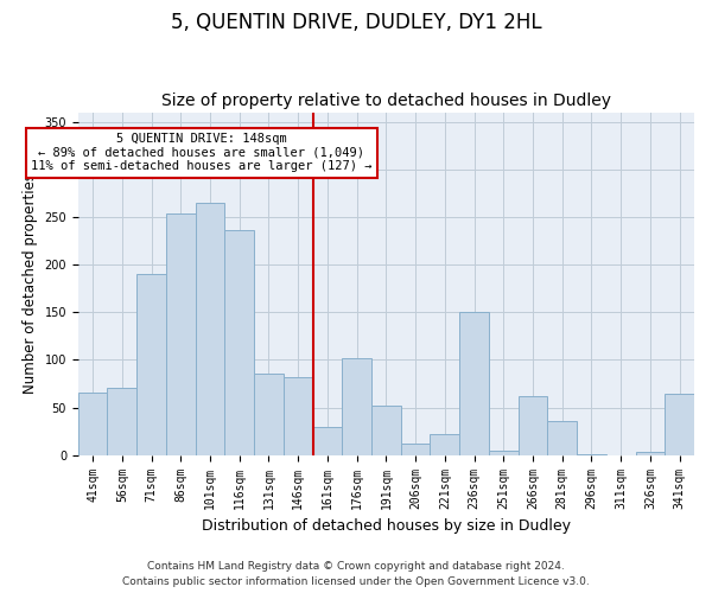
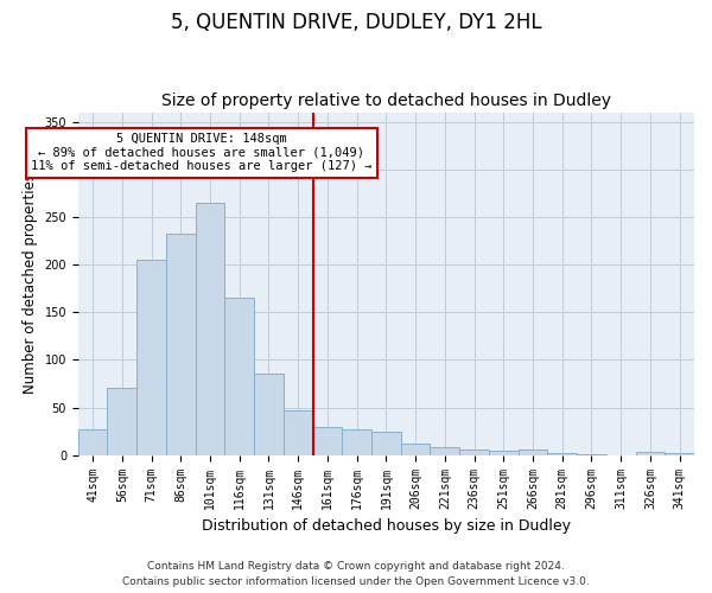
41sqm: 66 -> 27
71sqm: 190 -> 205
86sqm: 254 -> 233
116sqm: 236 -> 165
146sqm: 82 -> 47
176sqm: 102 -> 27
191sqm: 52 -> 25
221sqm: 22 -> 8
236sqm: 150 -> 6
266sqm: 62 -> 6
281sqm: 36 -> 2
341sqm: 64 -> 2
